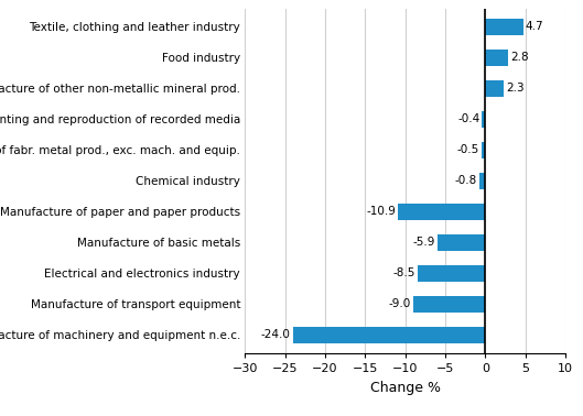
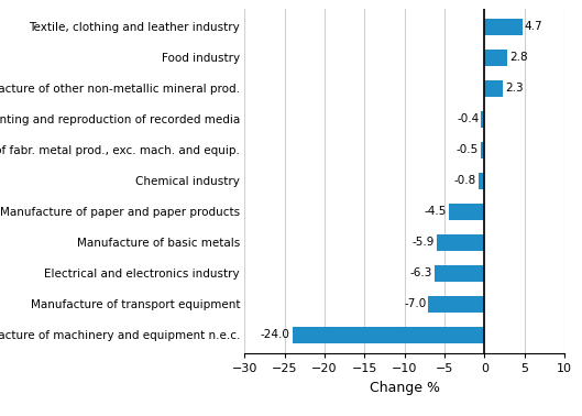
Manufacture of paper and paper products: -10.9 -> -4.5
Electrical and electronics industry: -8.5 -> -6.3
Manufacture of transport equipment: -9.0 -> -7.0
